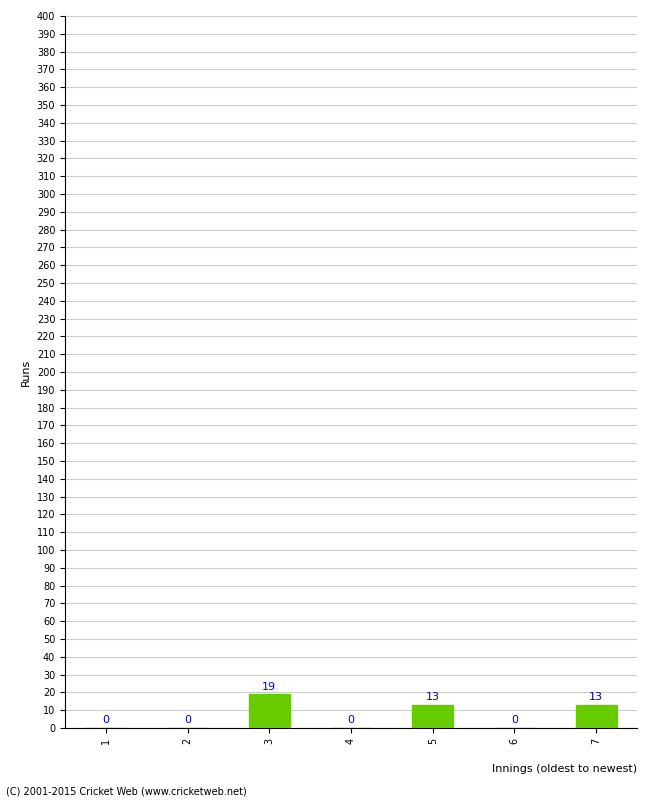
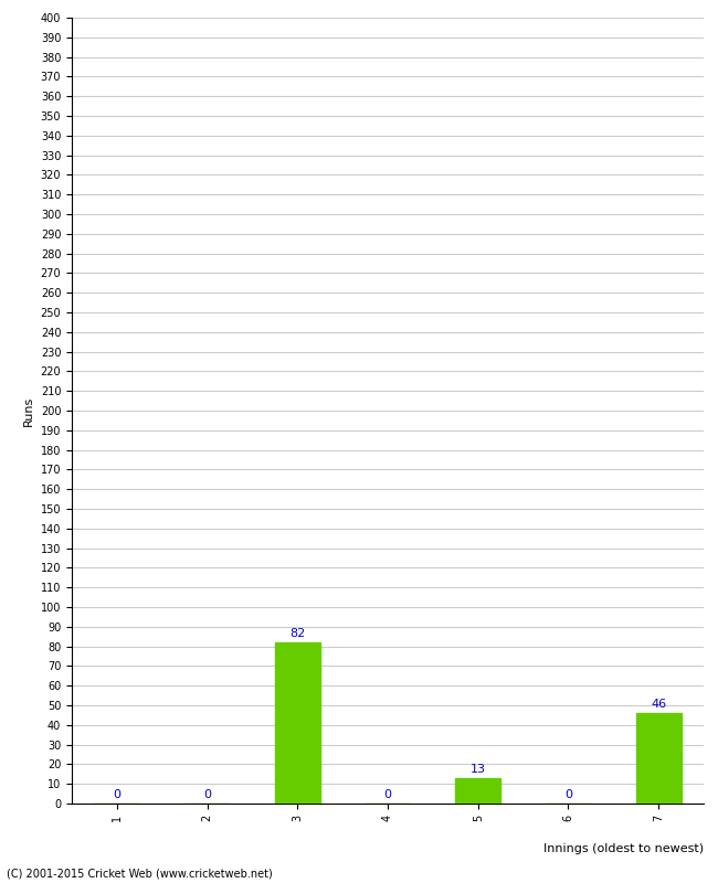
3: 19 -> 82
7: 13 -> 46
